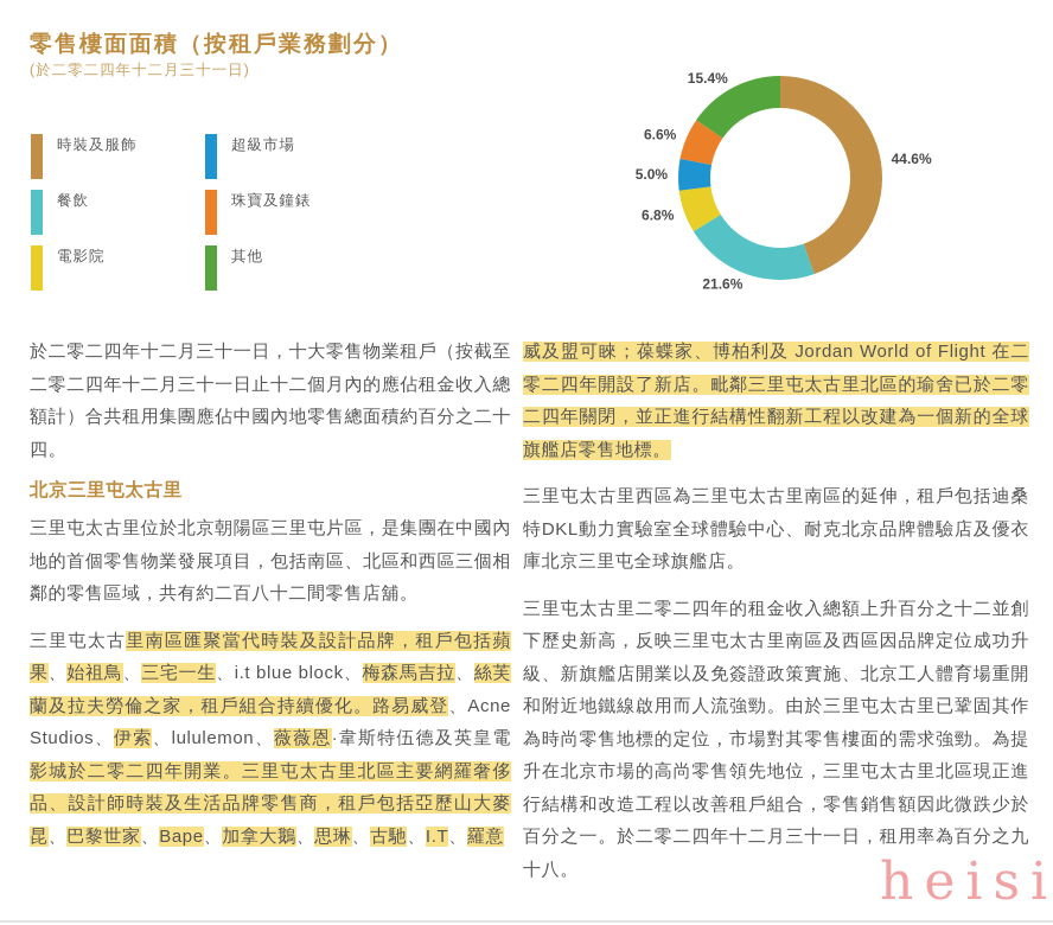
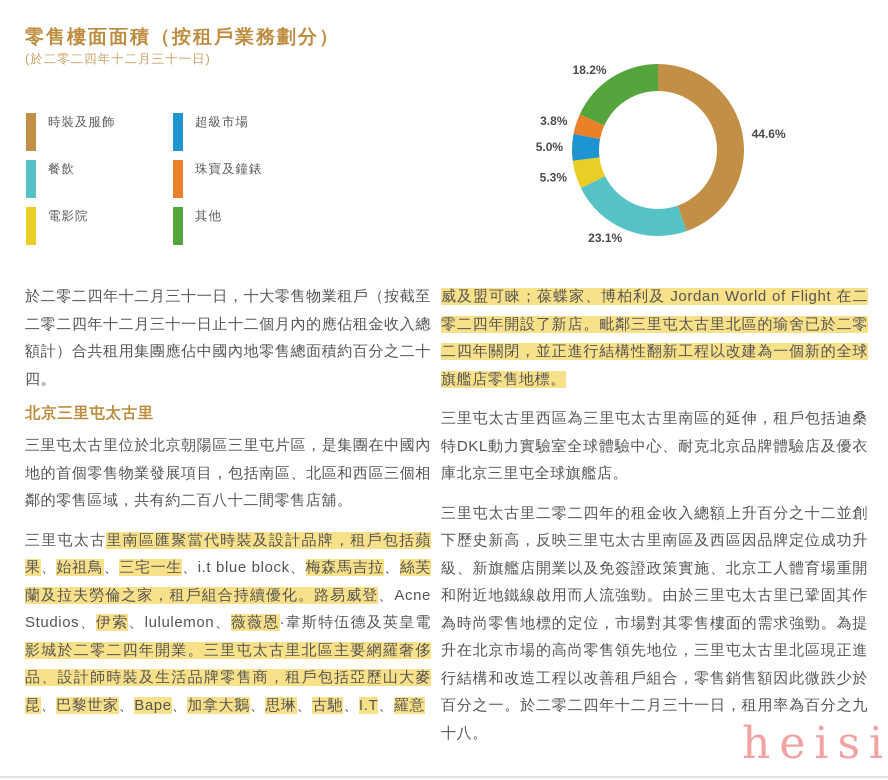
餐飲: 21.6% -> 23.1%
電影院: 6.8% -> 5.3%
珠寶及鐘錶: 6.6% -> 3.8%
其他: 15.4% -> 18.2%
